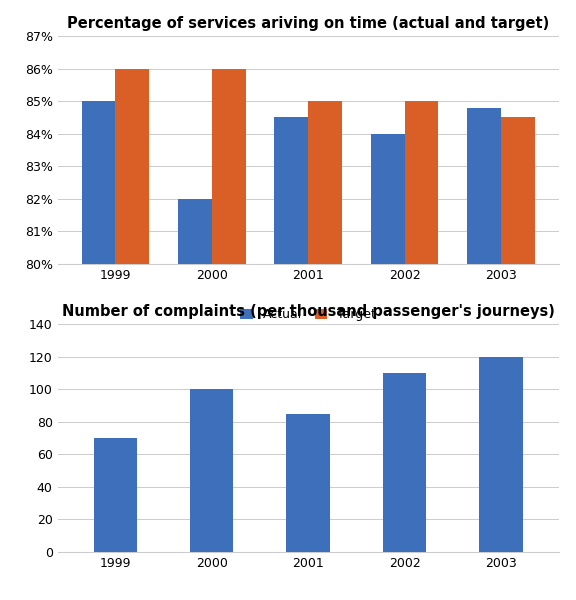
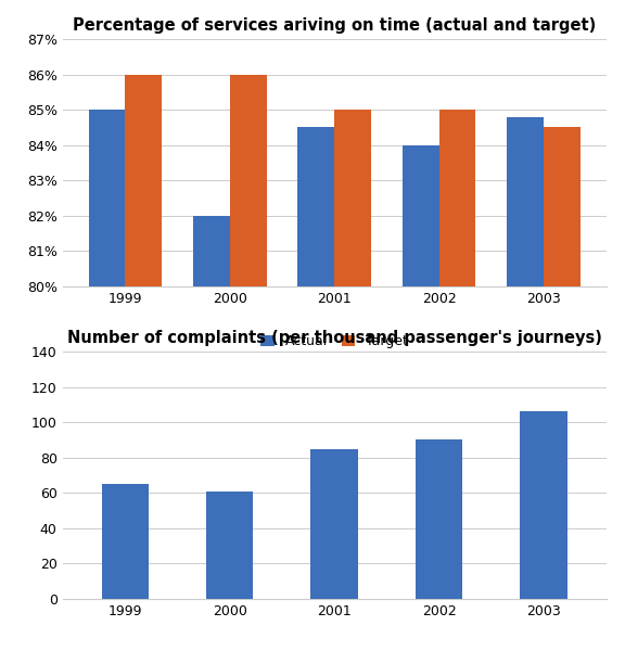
Number of complaints (per thousand passenger's journeys)/1999: 70 -> 65
Number of complaints (per thousand passenger's journeys)/2000: 100 -> 61
Number of complaints (per thousand passenger's journeys)/2002: 110 -> 90
Number of complaints (per thousand passenger's journeys)/2003: 120 -> 106
